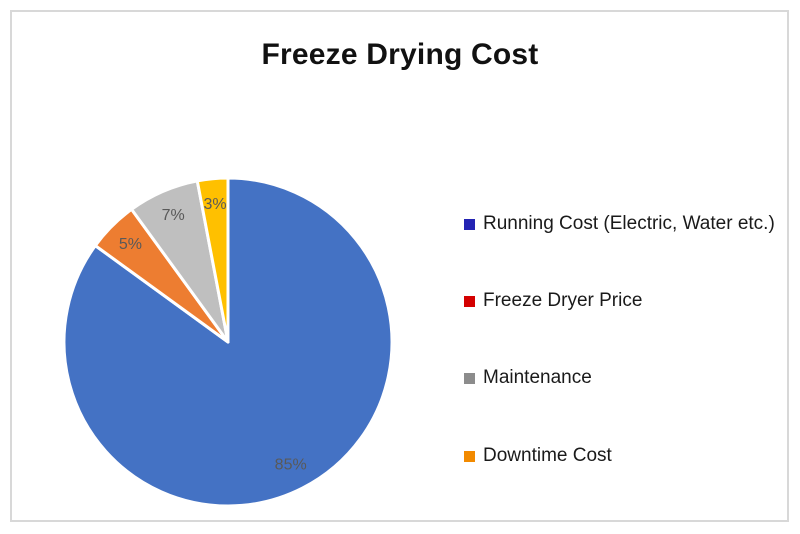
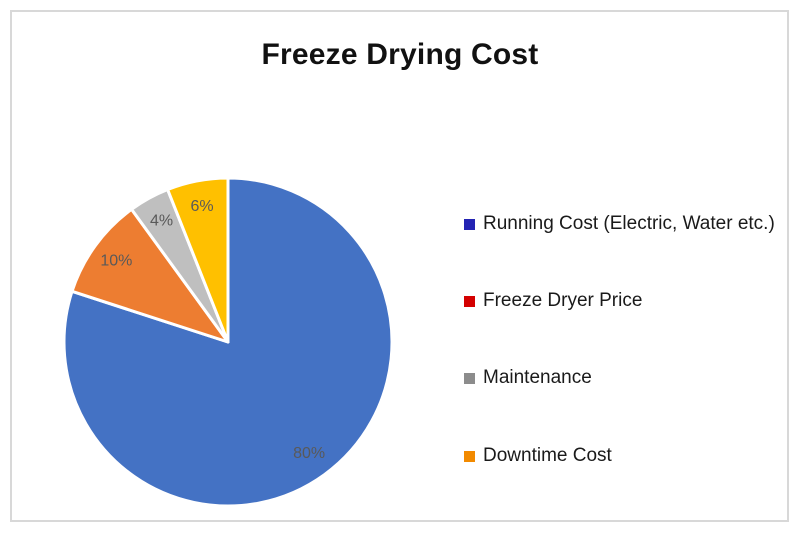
Running Cost (Electric, Water etc.): 85% -> 80%
Freeze Dryer Price: 5% -> 10%
Maintenance: 7% -> 4%
Downtime Cost: 3% -> 6%
